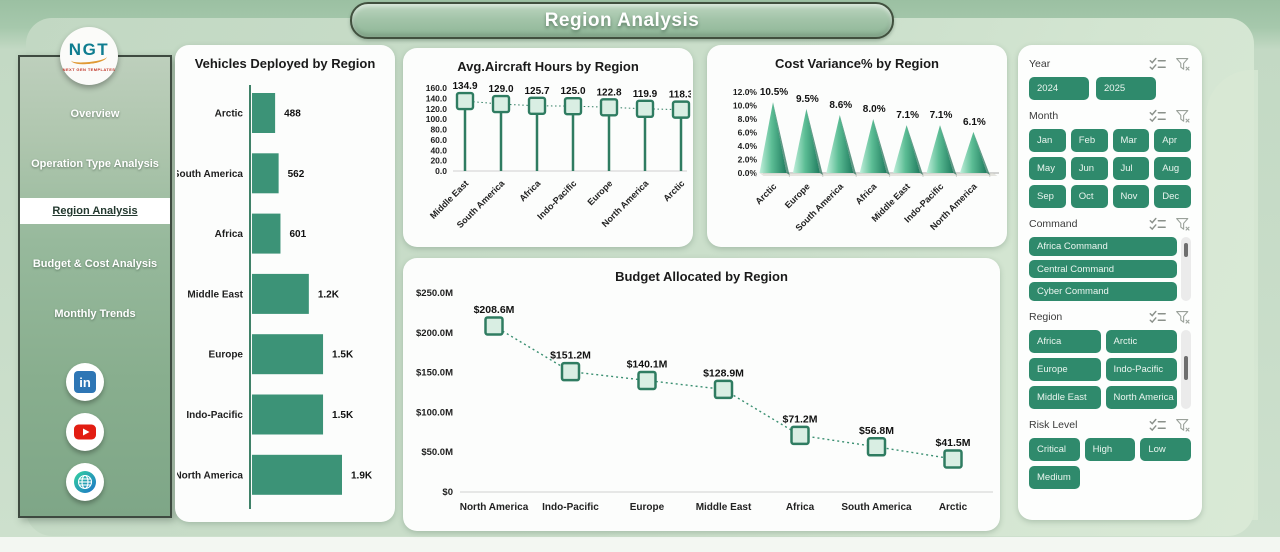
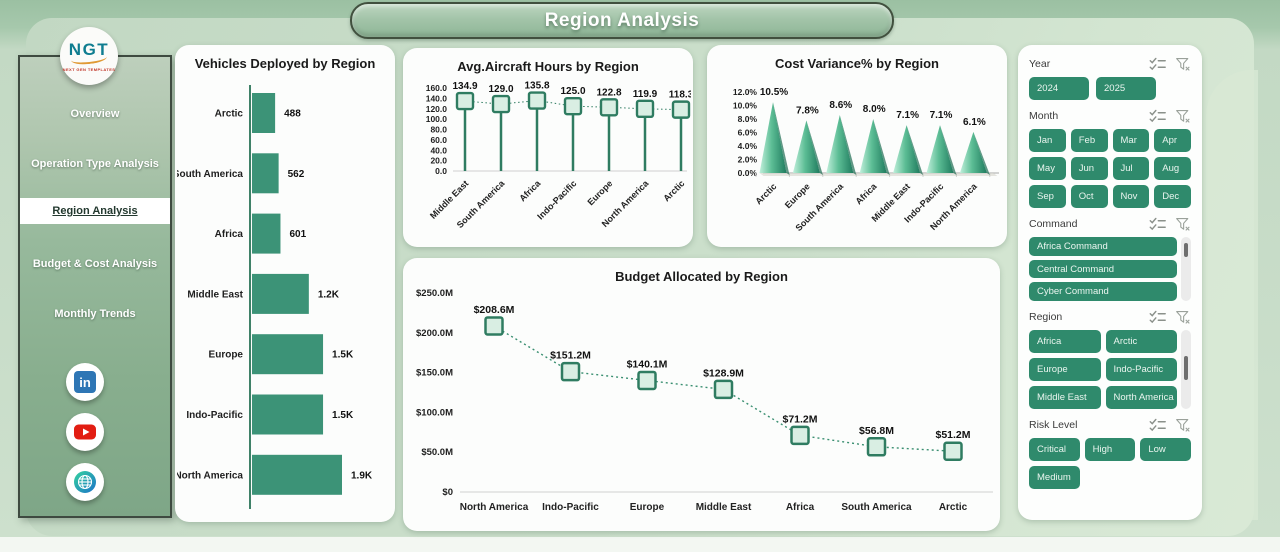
Avg.Aircraft Hours by Region/Africa: 125.7 -> 135.8
Cost Variance% by Region/Europe: 9.5% -> 7.8%
Budget Allocated by Region/Arctic: $41.5M -> $51.2M
